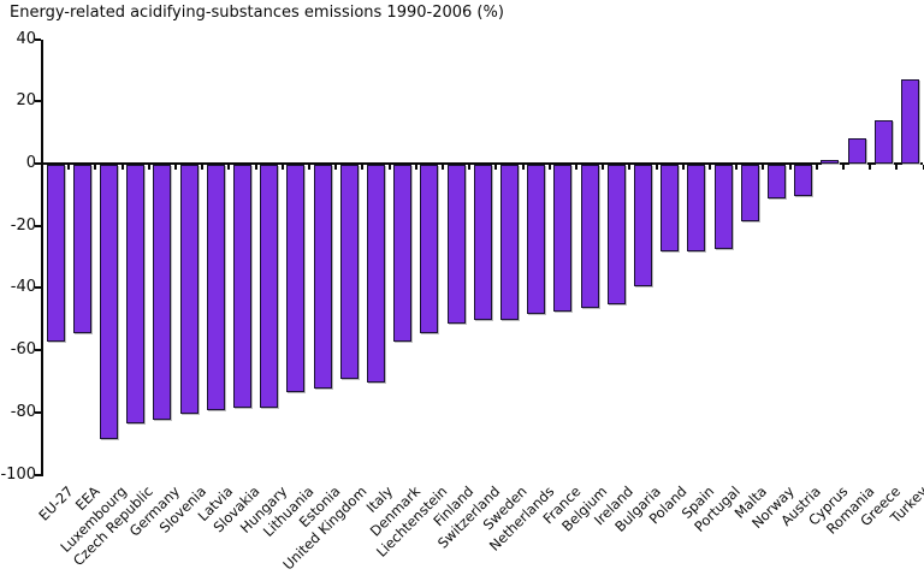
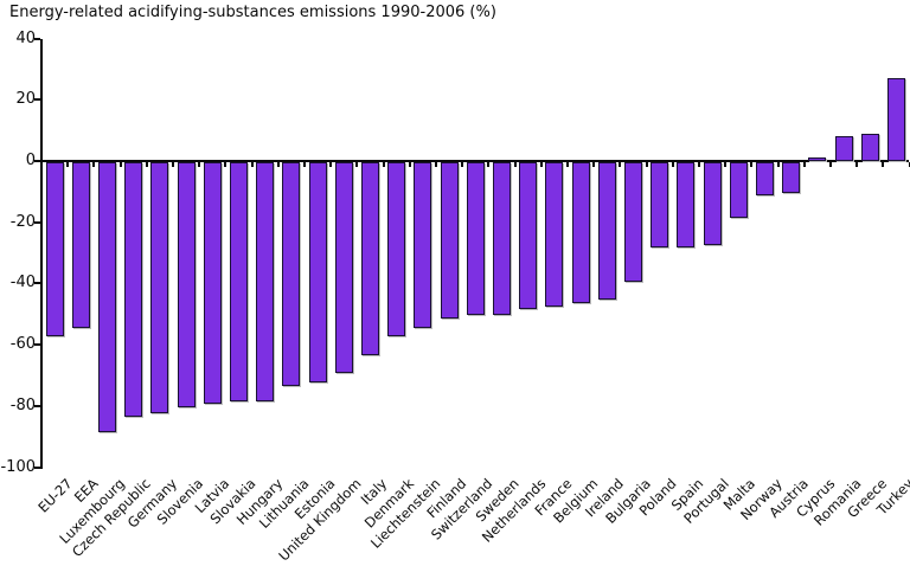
Italy: -70 -> -63
Greece: 14 -> 9
